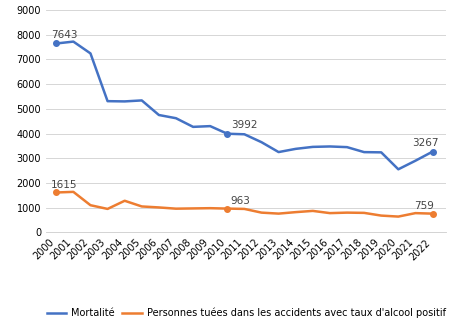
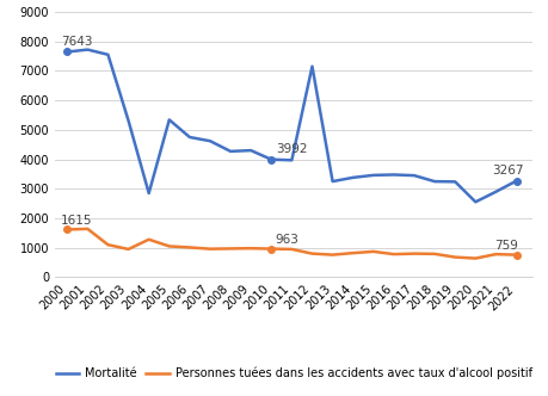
Mortalité/2002: 7240 -> 7550
Mortalité/2004: 5300 -> 2850
Mortalité/2012: 3650 -> 7150
